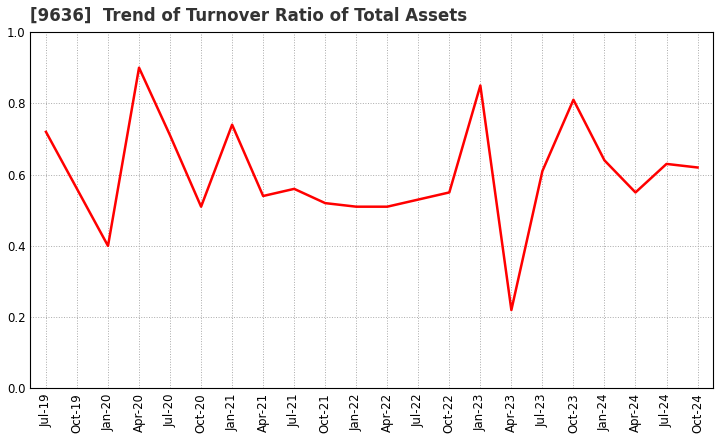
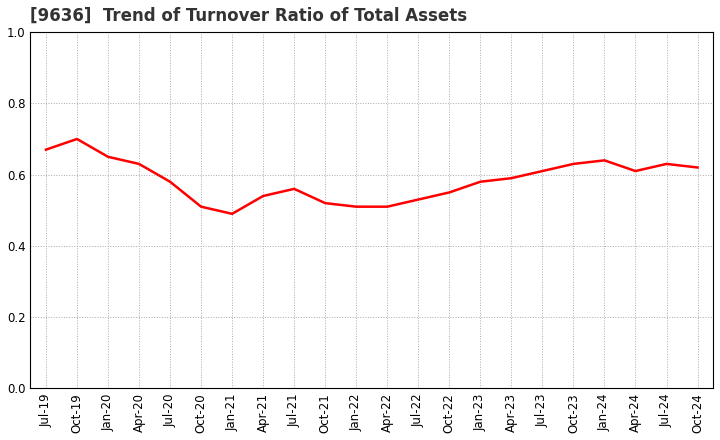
Jul-19: 0.72 -> 0.67
Oct-19: 0.56 -> 0.70
Jan-20: 0.40 -> 0.65
Apr-20: 0.90 -> 0.63
Jul-20: 0.71 -> 0.58
Jan-21: 0.74 -> 0.49
Jan-23: 0.85 -> 0.58
Apr-23: 0.22 -> 0.59
Oct-23: 0.81 -> 0.63
Apr-24: 0.55 -> 0.61
